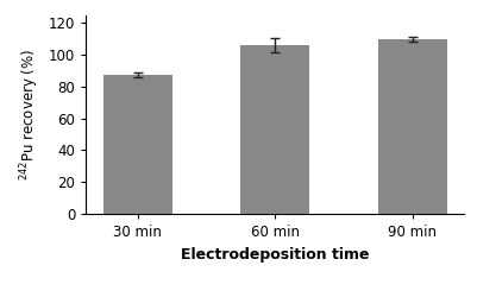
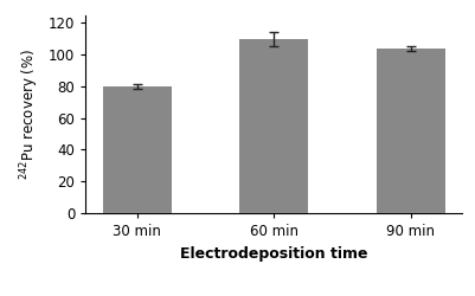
30 min: 87 -> 80
60 min: 106 -> 110
90 min: 110 -> 104
